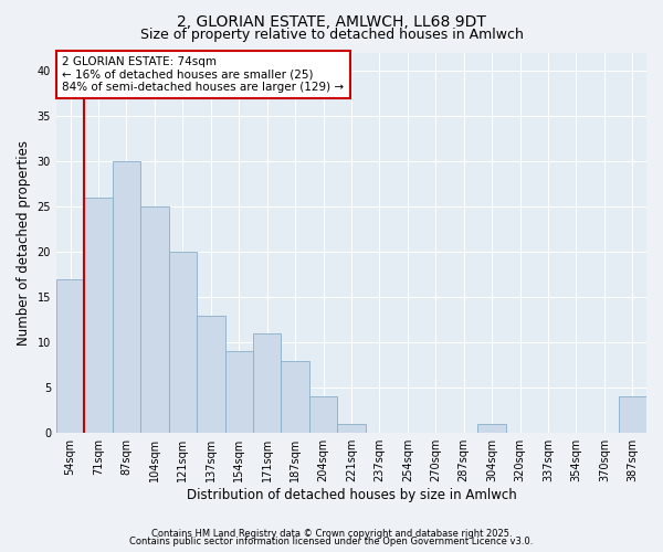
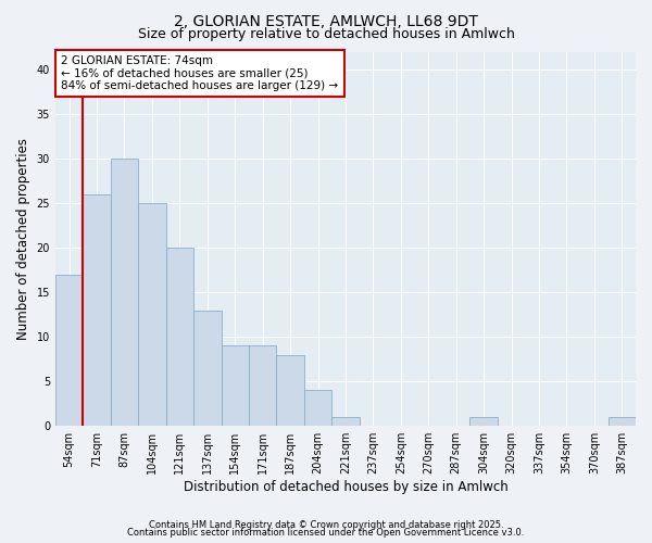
171sqm: 11 -> 9
387sqm: 4 -> 1
